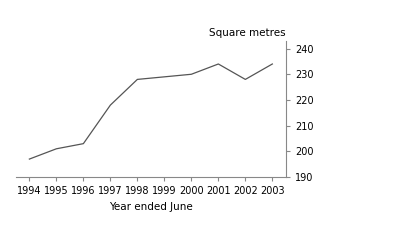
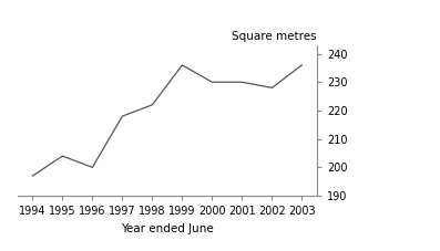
1995: 201 -> 204
1996: 203 -> 200
1998: 228 -> 222
1999: 229 -> 236
2001: 234 -> 230
2003: 234 -> 236
